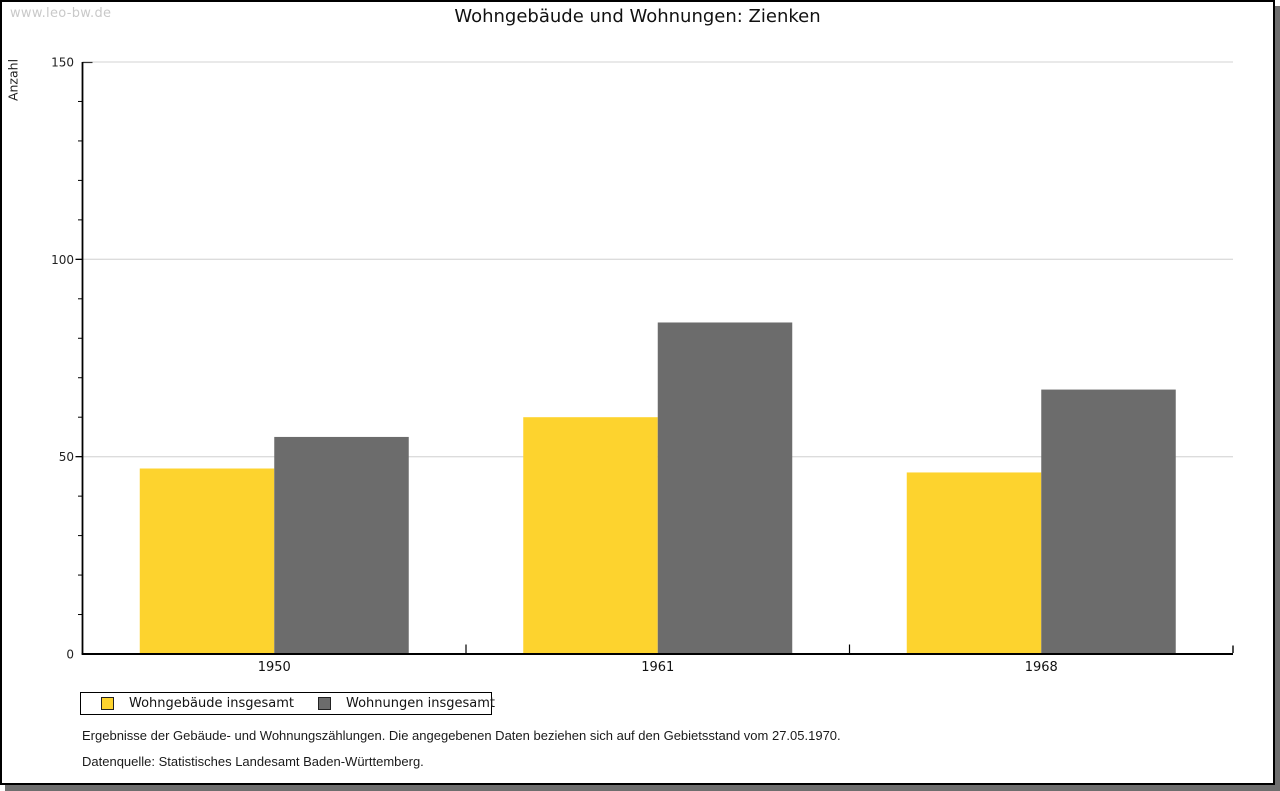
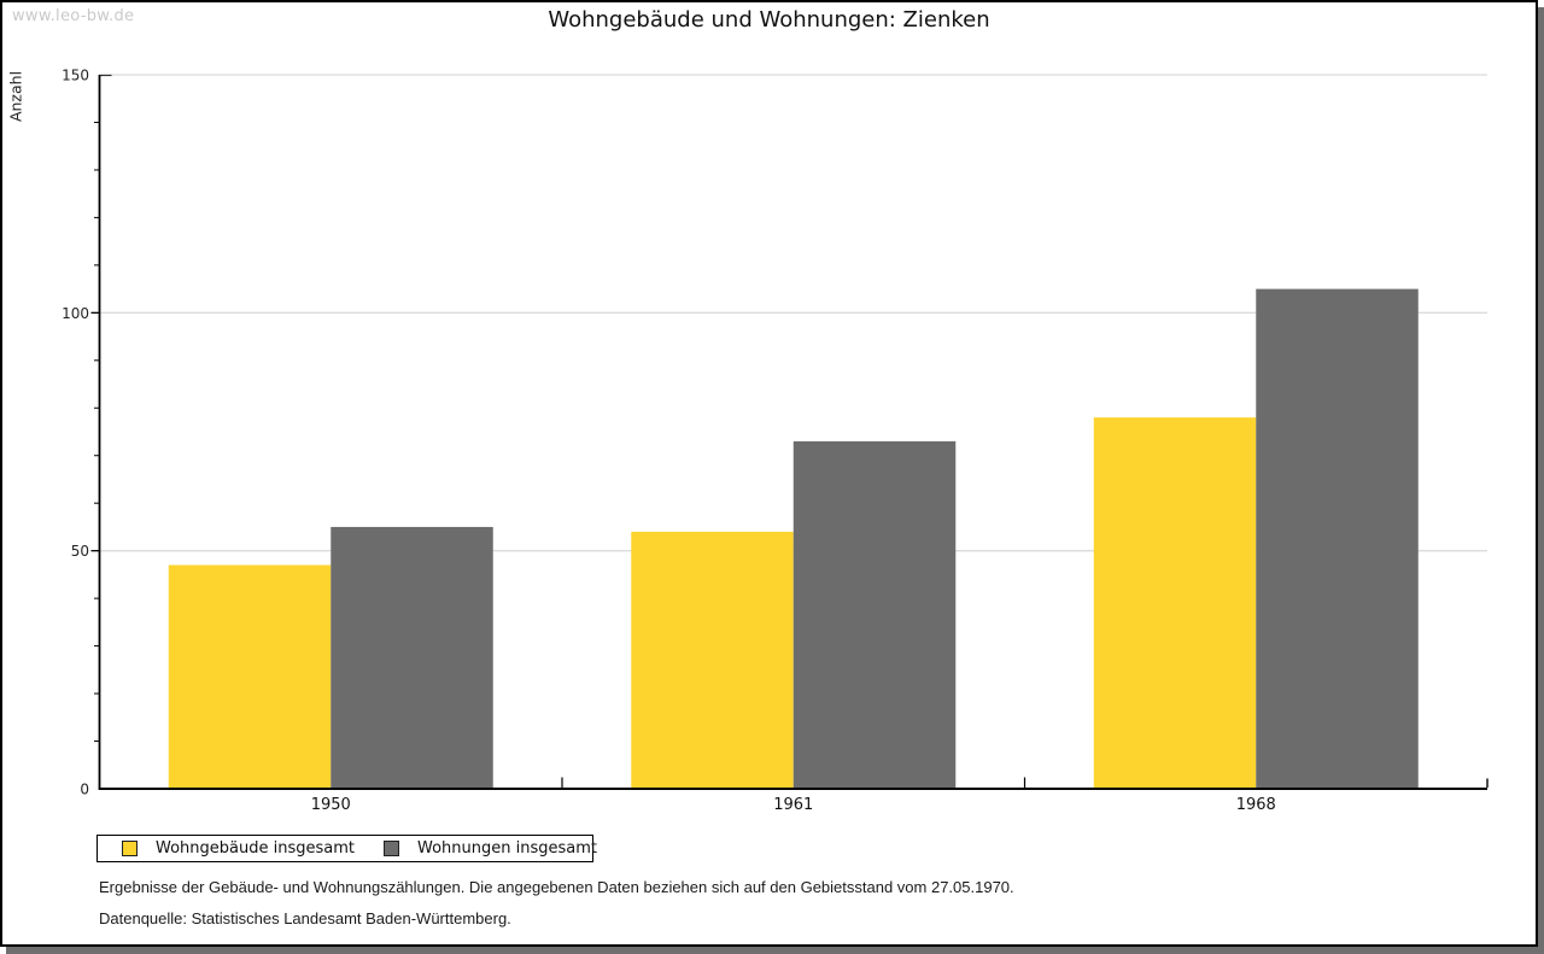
Wohngebäude insgesamt/1961: 60 -> 54
Wohnungen insgesamt/1961: 84 -> 73
Wohngebäude insgesamt/1968: 46 -> 78
Wohnungen insgesamt/1968: 67 -> 105
